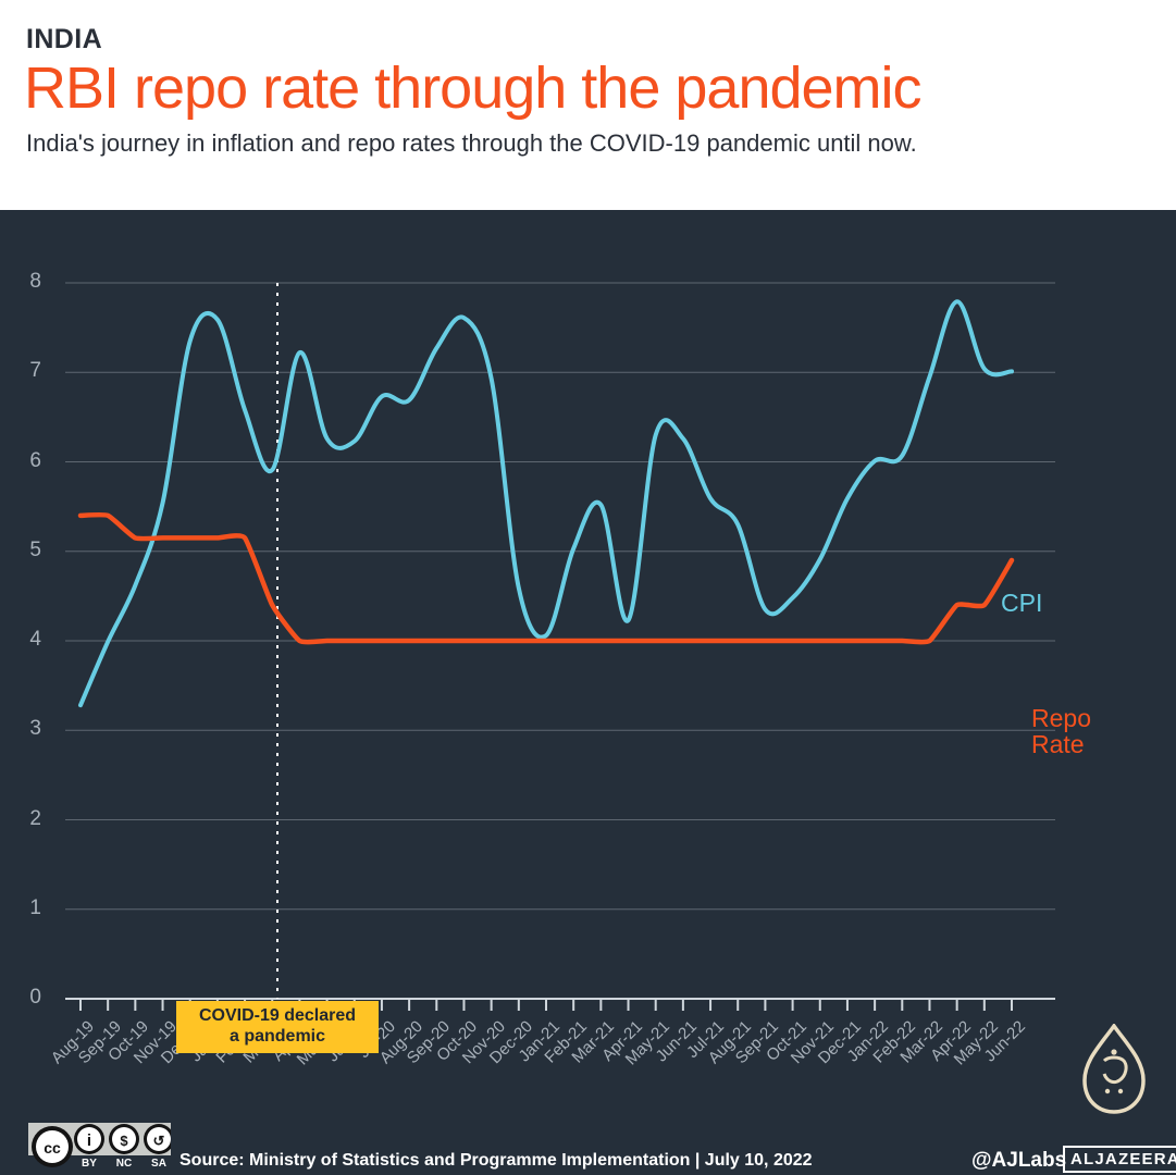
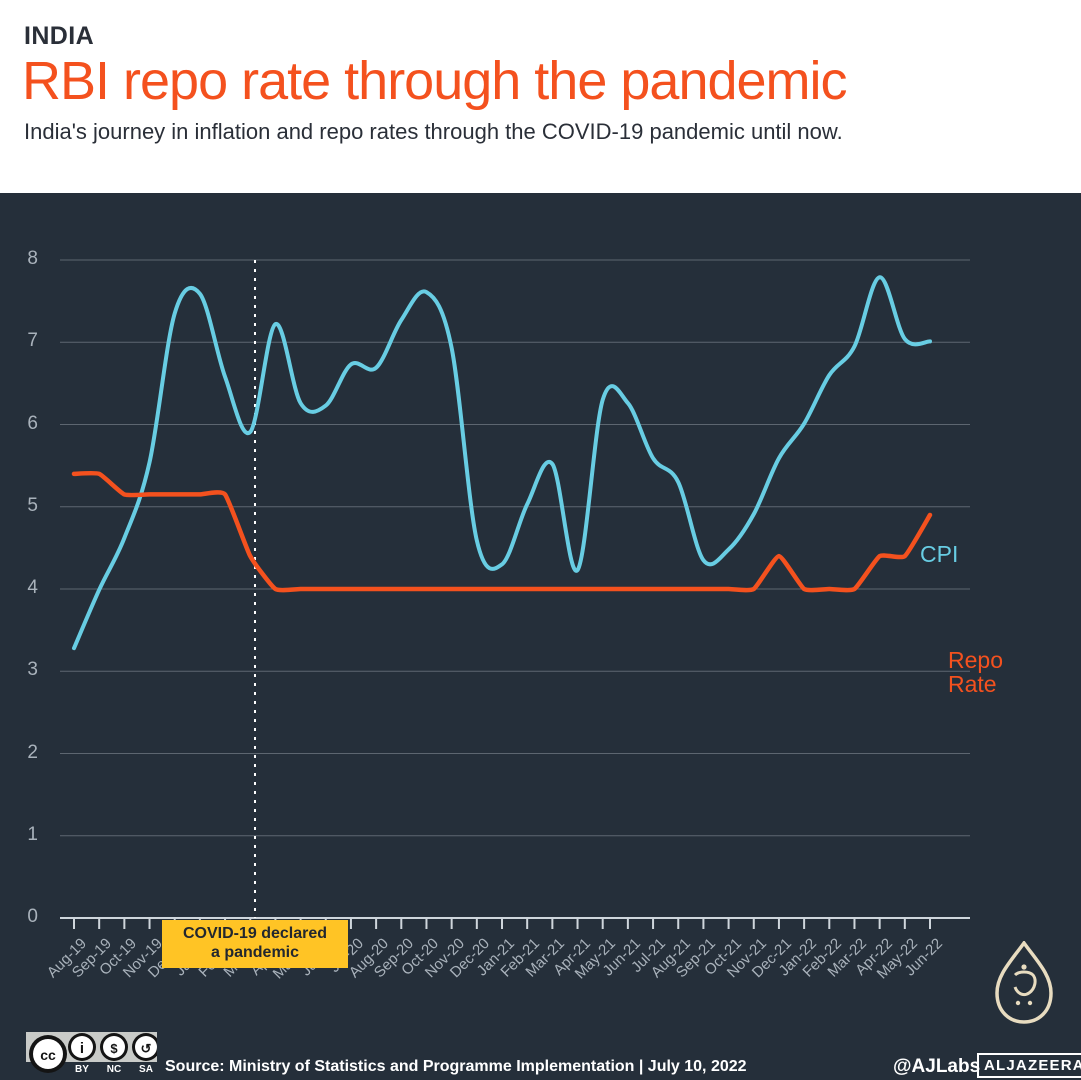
CPI/Jan-21: 4.1 -> 4.3
Repo Rate/Dec-21: 4.0 -> 4.4
CPI/Feb-22: 6.1 -> 6.6
